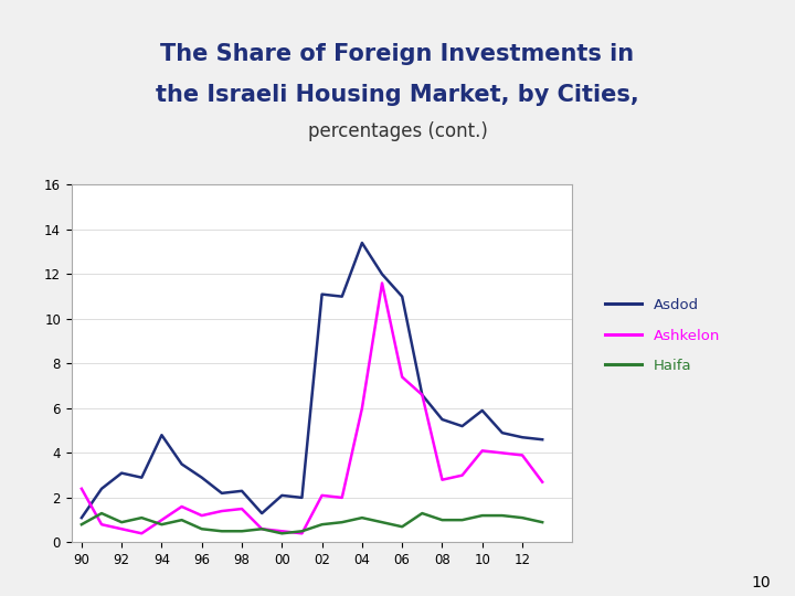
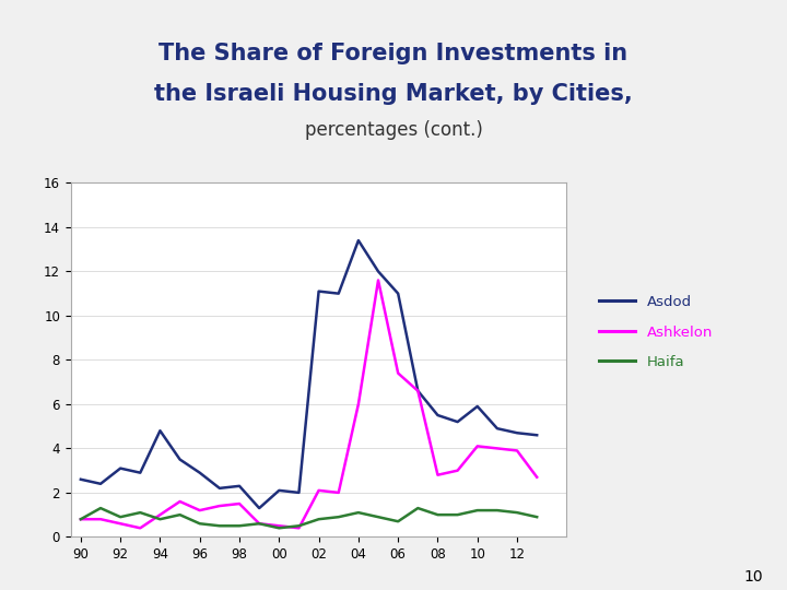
Asdod/90: 1.1 -> 2.6
Ashkelon/90: 2.4 -> 0.8
